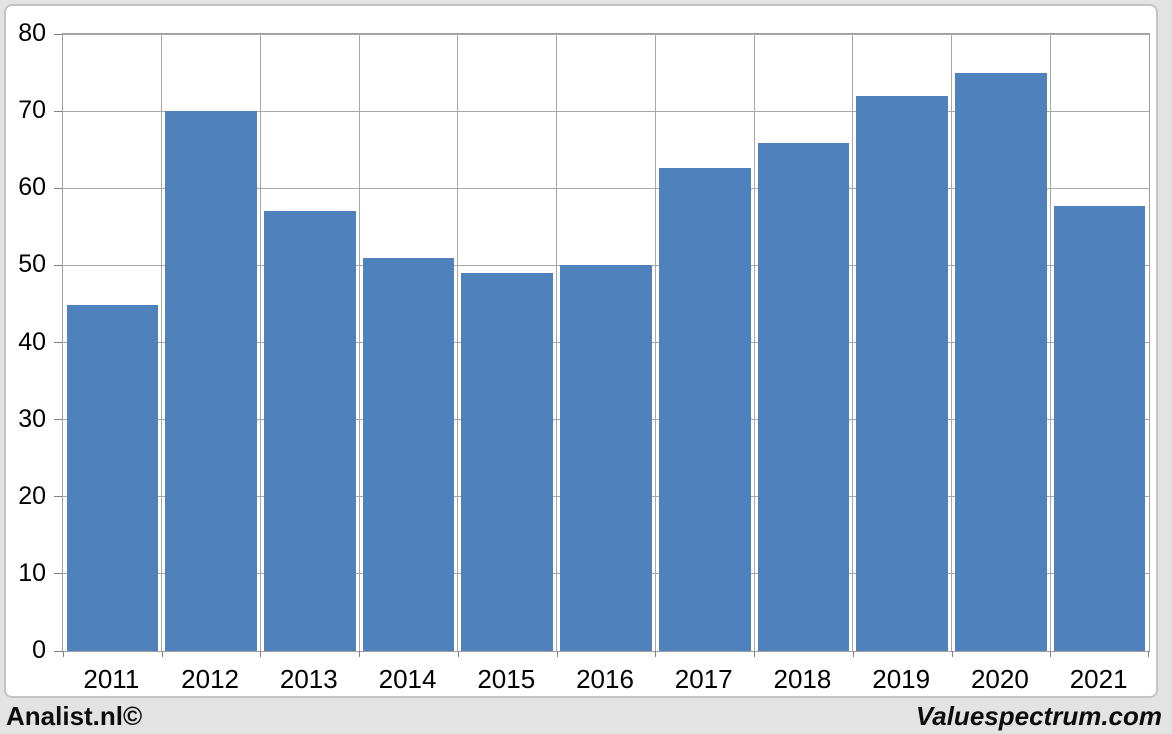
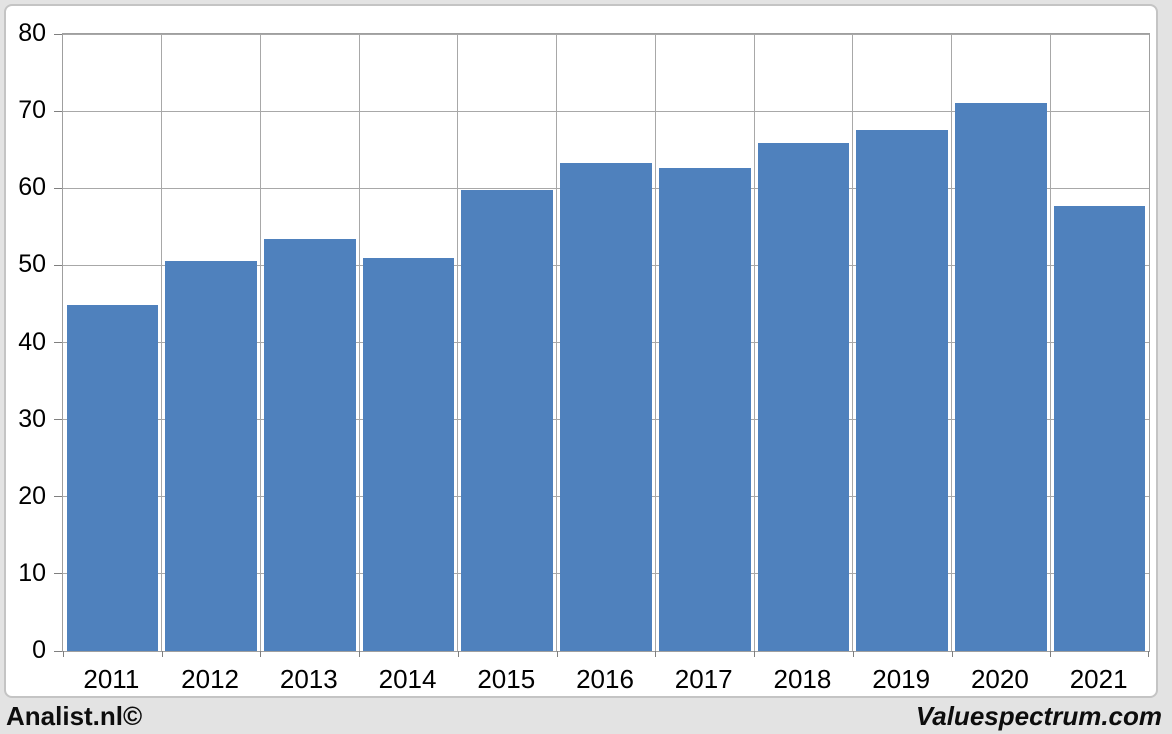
2012: 70 -> 51
2013: 57 -> 53
2015: 49 -> 60
2016: 50 -> 63
2019: 72 -> 68
2020: 75 -> 71
